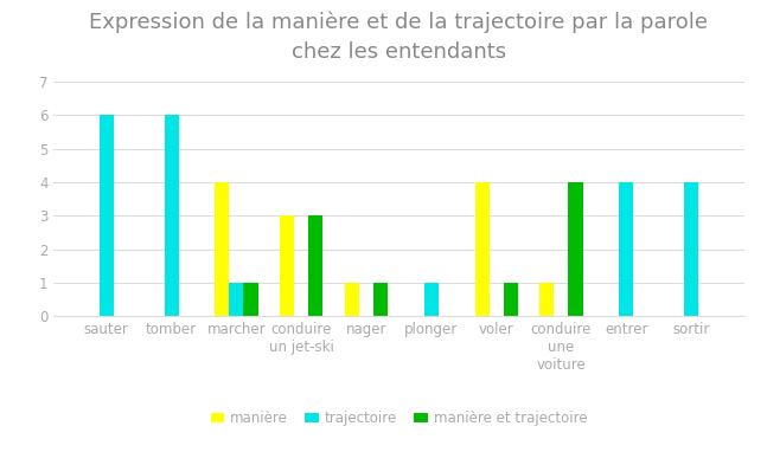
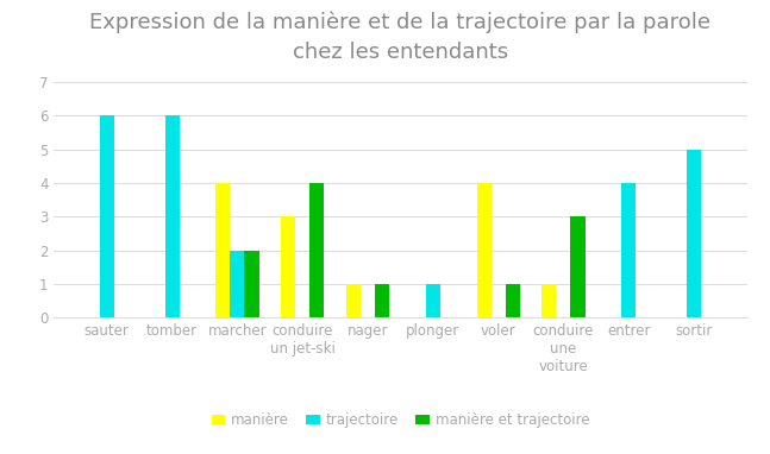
trajectoire/marcher: 1 -> 2
manière et trajectoire/marcher: 1 -> 2
manière et trajectoire/conduire un jet-ski: 3 -> 4
manière et trajectoire/conduire une voiture: 4 -> 3
trajectoire/sortir: 4 -> 5
